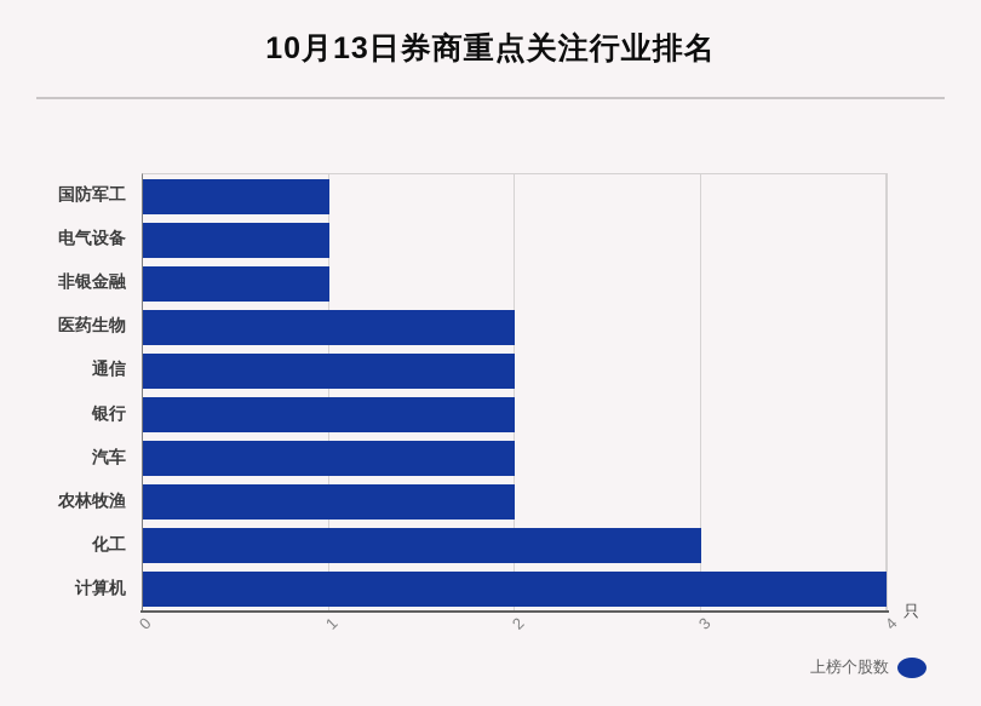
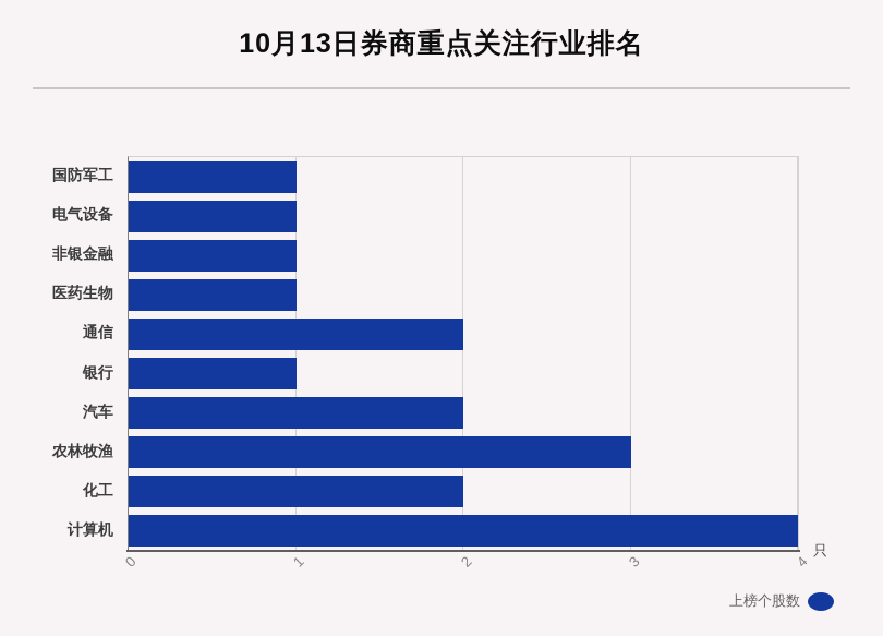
医药生物: 2 -> 1
银行: 2 -> 1
农林牧渔: 2 -> 3
化工: 3 -> 2
